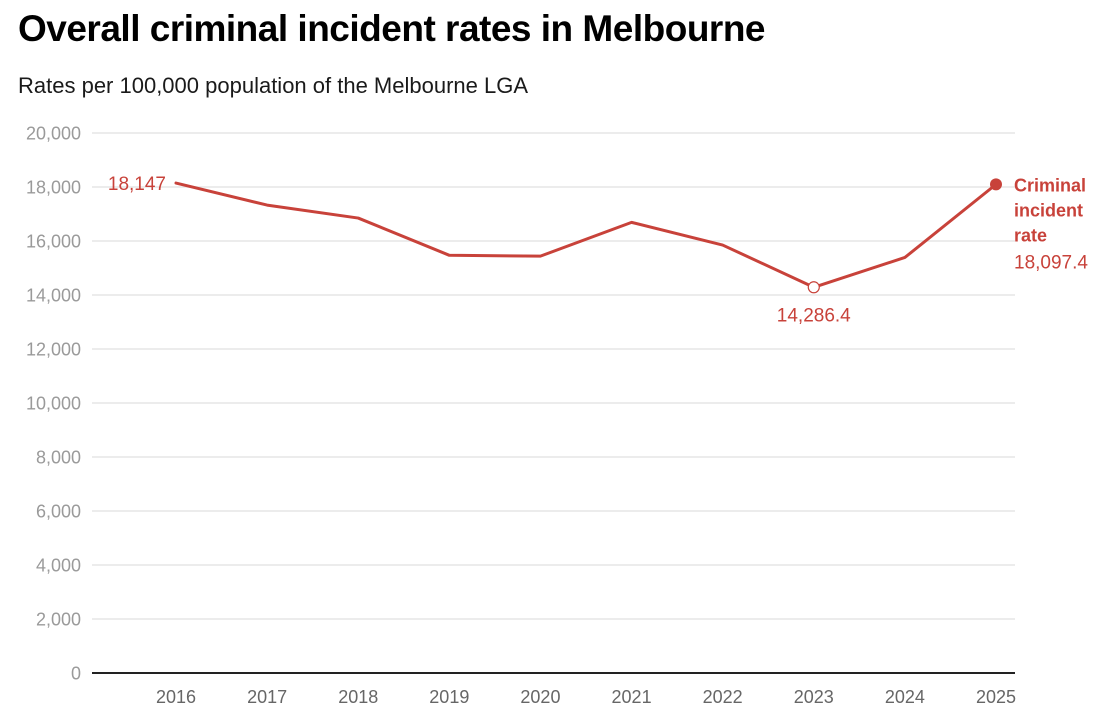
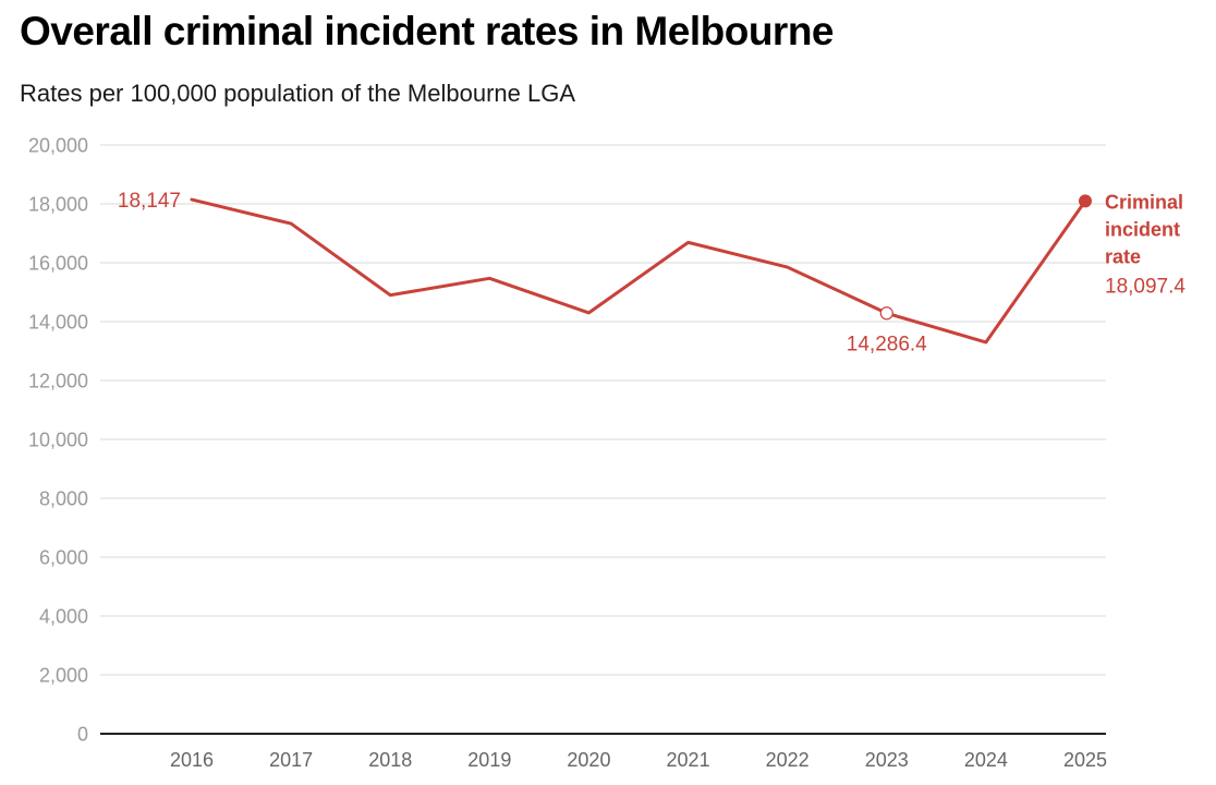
2018: 16800 -> 14900
2020: 15400 -> 14300
2024: 15400 -> 13300
